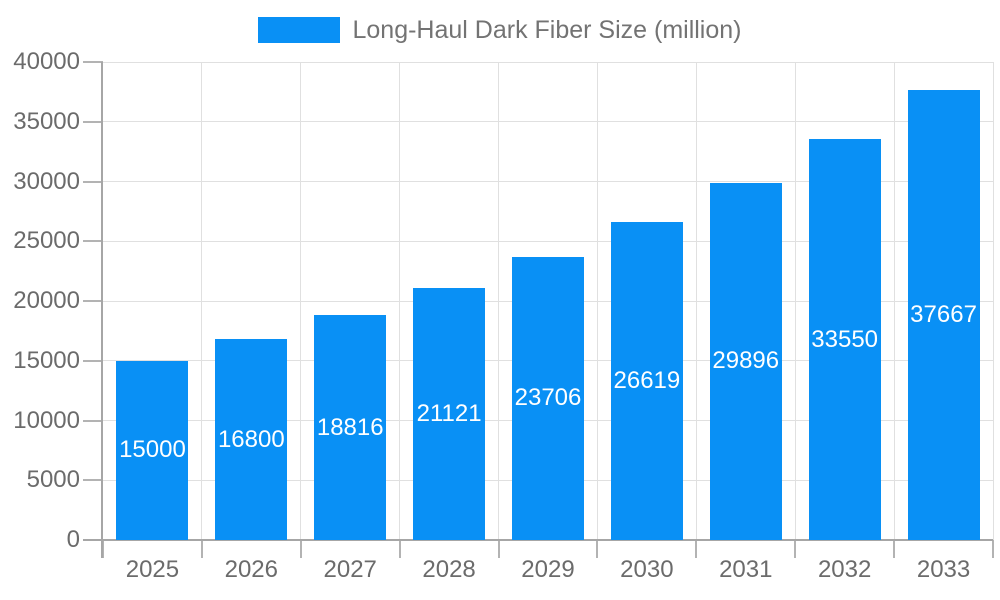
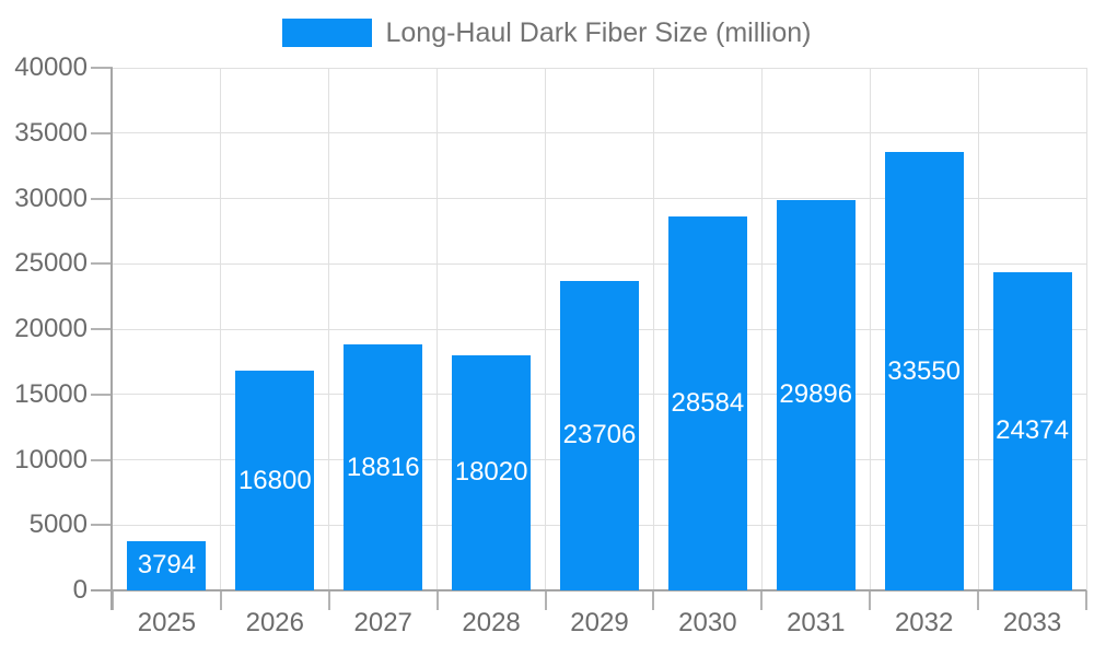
2025: 15000 -> 3794
2028: 21121 -> 18020
2030: 26619 -> 28584
2033: 37667 -> 24374
